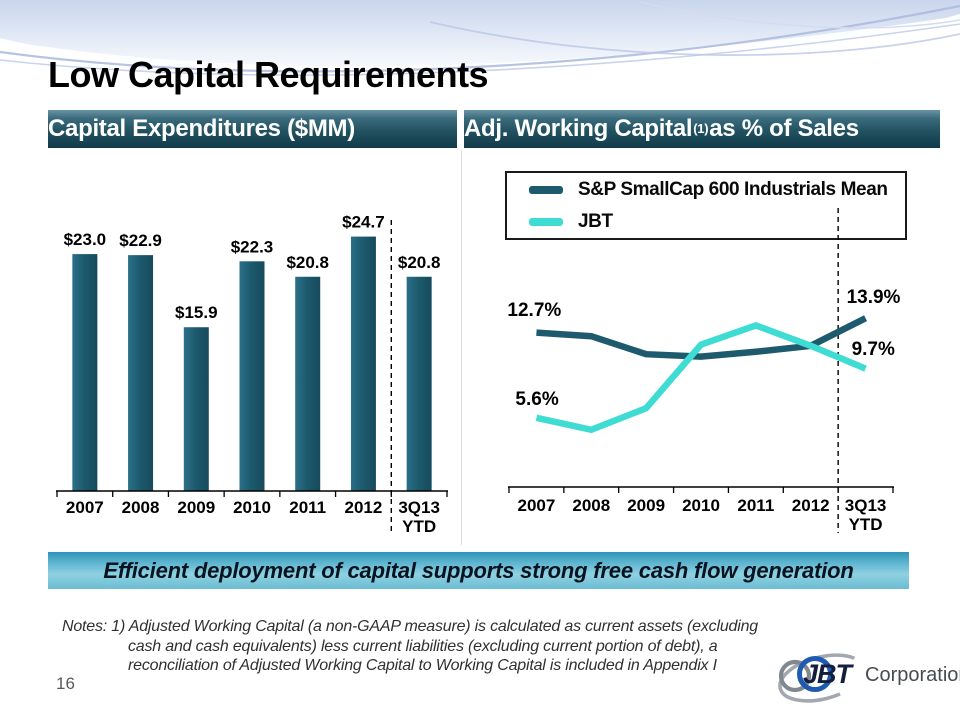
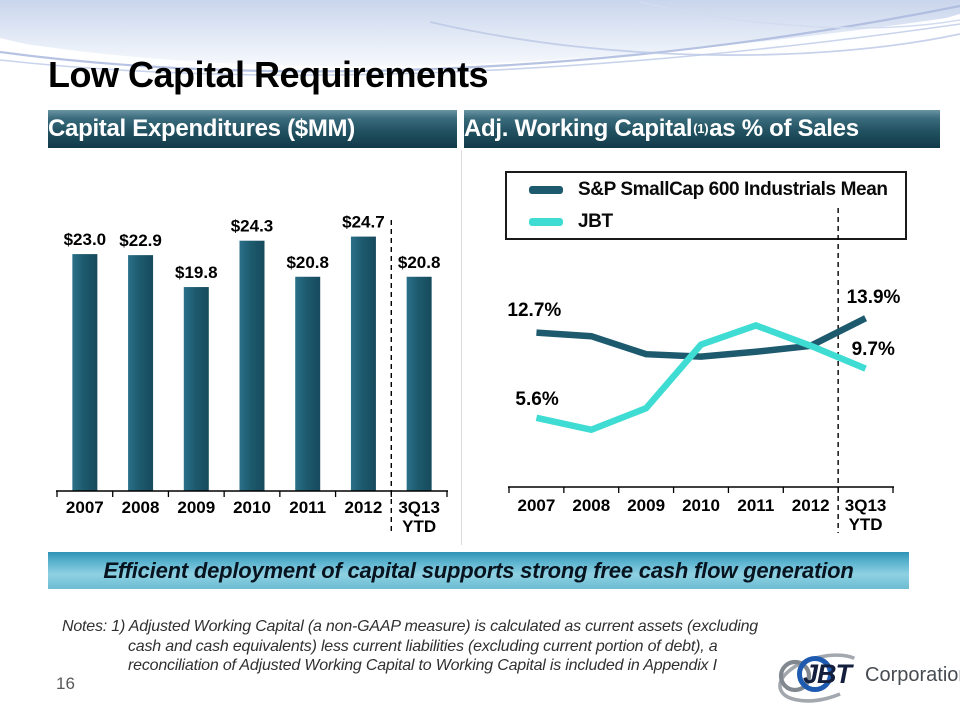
Capital Expenditures ($MM)/2009: $15.9 -> $19.8
Capital Expenditures ($MM)/2010: $22.3 -> $24.3
